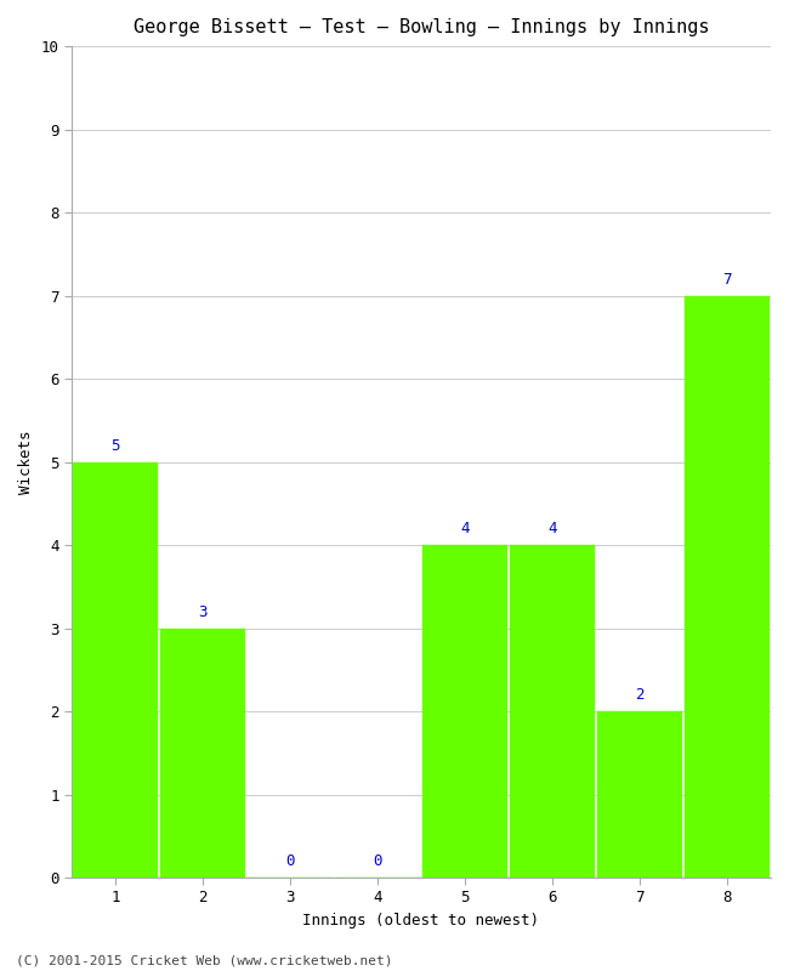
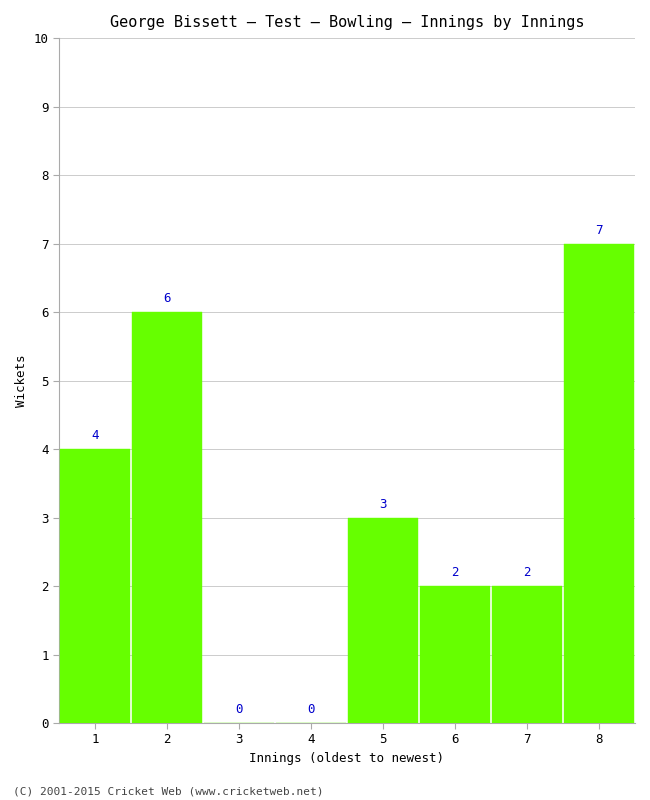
1: 5 -> 4
2: 3 -> 6
5: 4 -> 3
6: 4 -> 2
